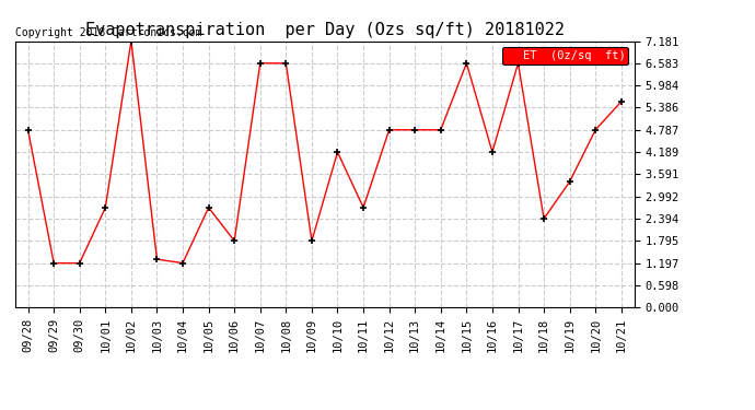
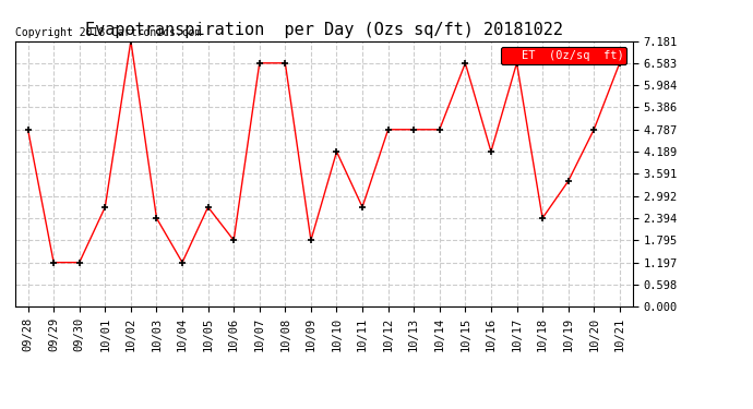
10/03: 1.30 -> 2.39
10/21: 5.55 -> 6.58
